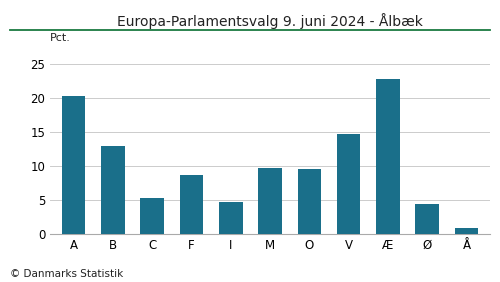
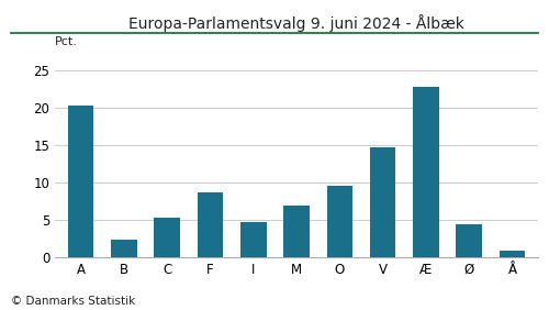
B: 13.0 -> 2.3
M: 9.8 -> 6.9
